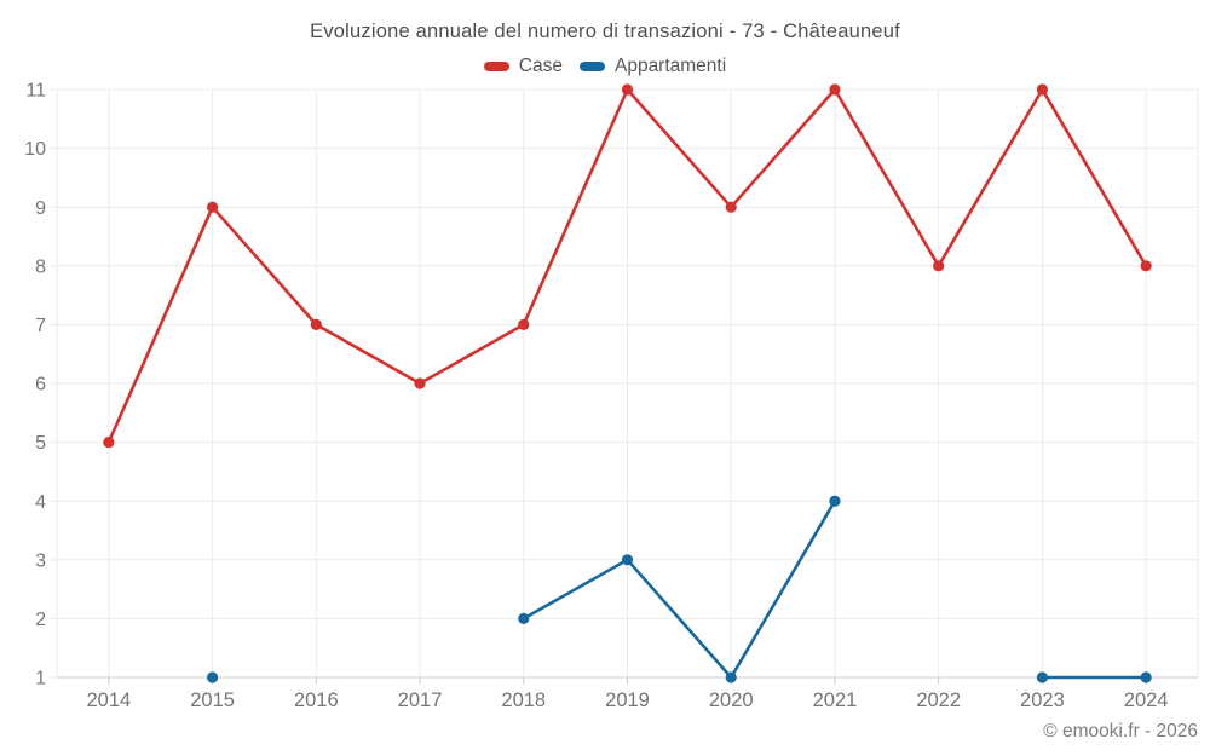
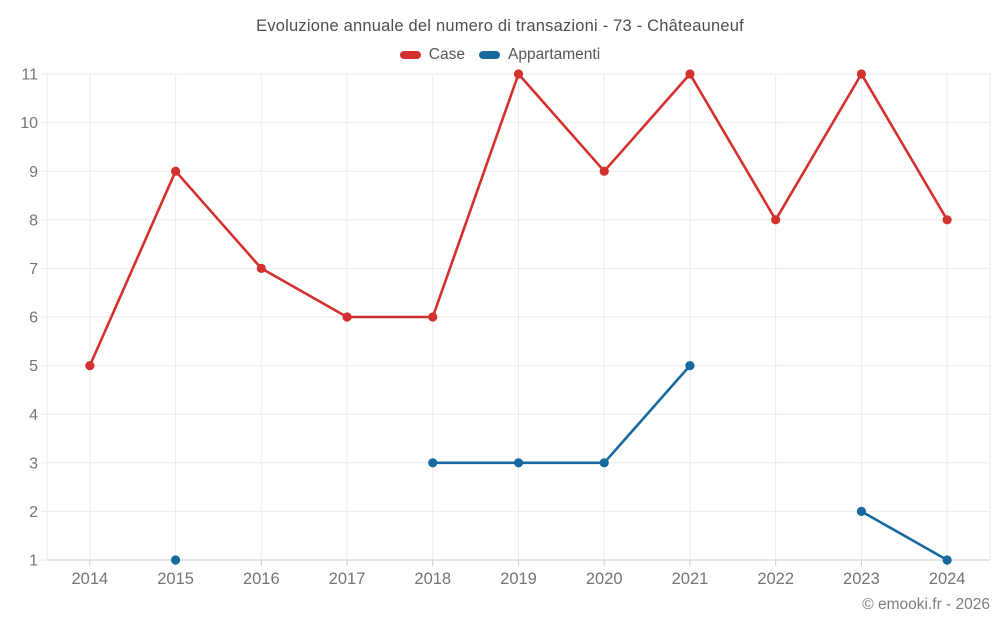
Case/2018: 7 -> 6
Appartamenti/2018: 2 -> 3
Appartamenti/2020: 1 -> 3
Appartamenti/2021: 4 -> 5
Appartamenti/2023: 1 -> 2
